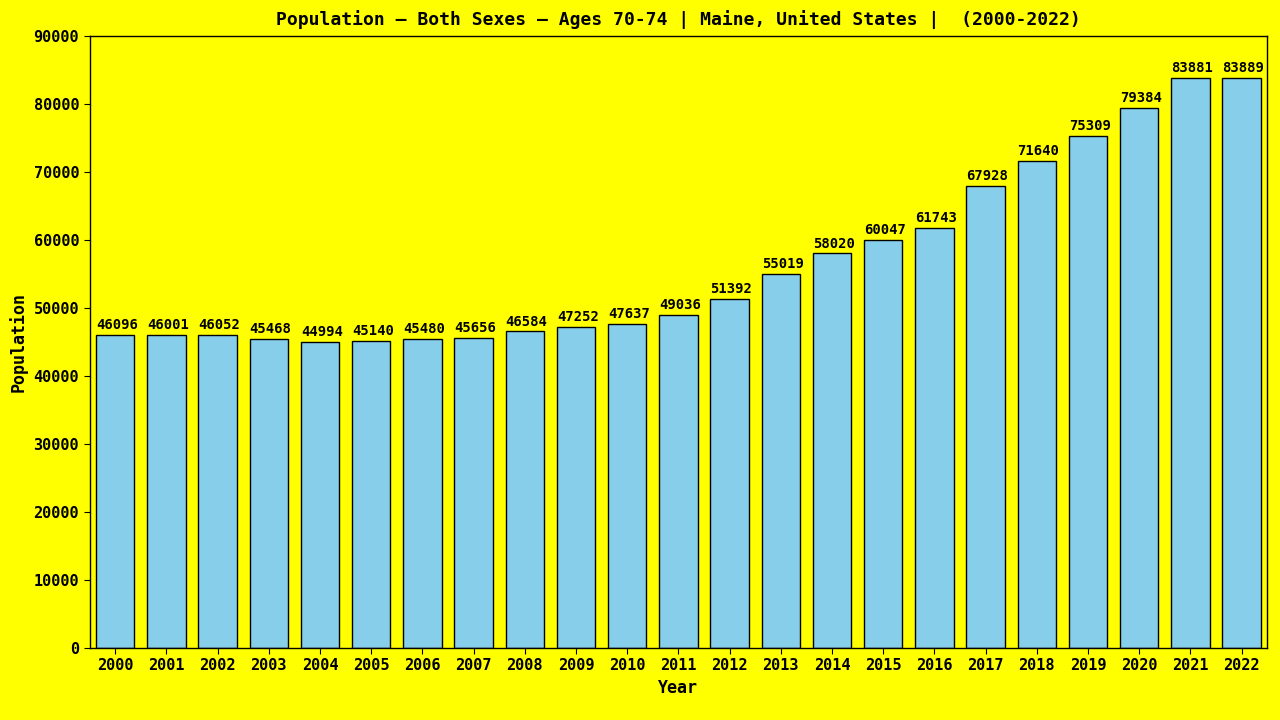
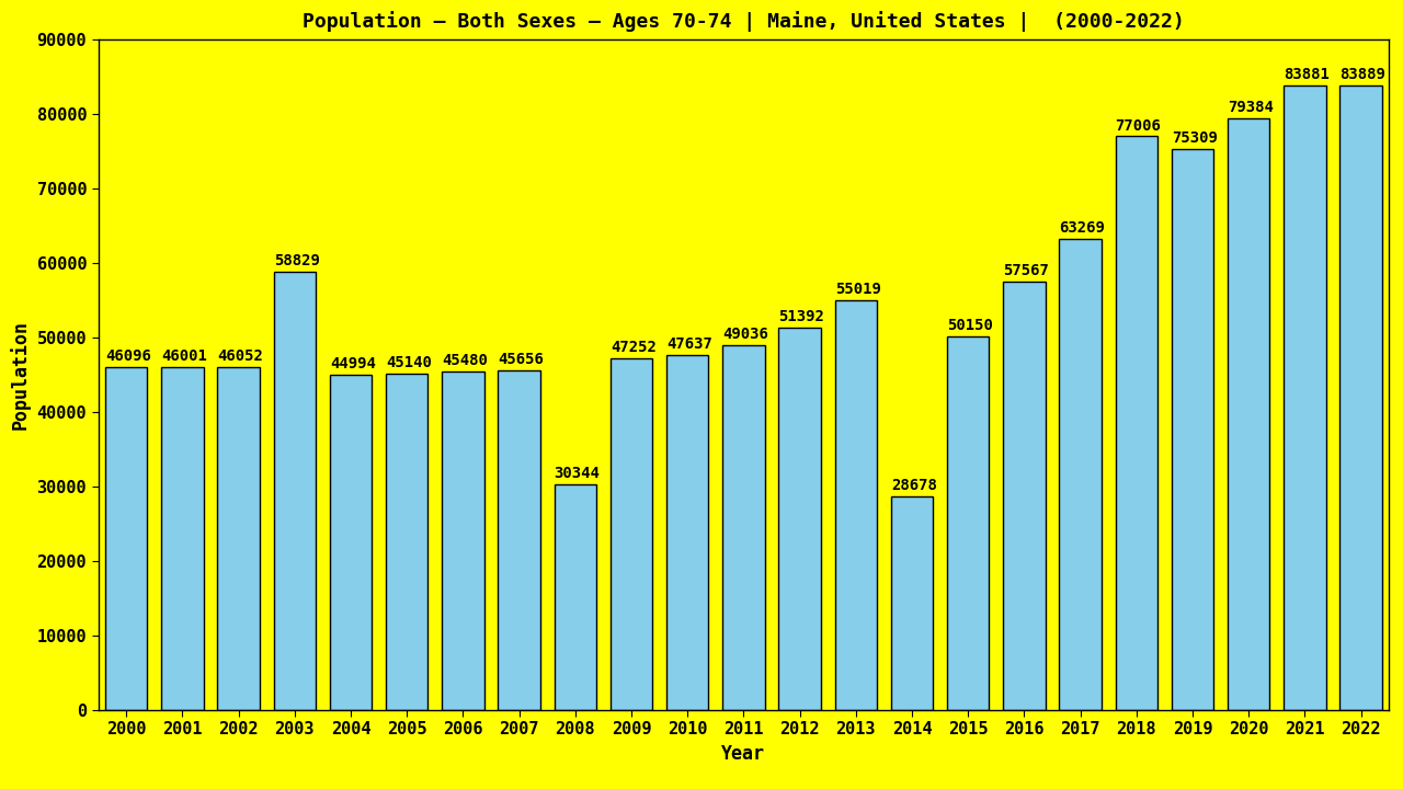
2003: 45468 -> 58829
2008: 46584 -> 30344
2014: 58020 -> 28678
2015: 60047 -> 50150
2016: 61743 -> 57567
2017: 67928 -> 63269
2018: 71640 -> 77006
